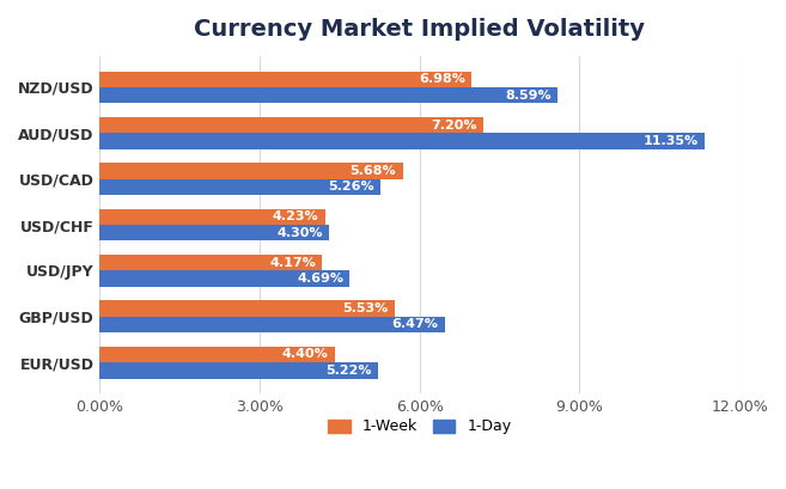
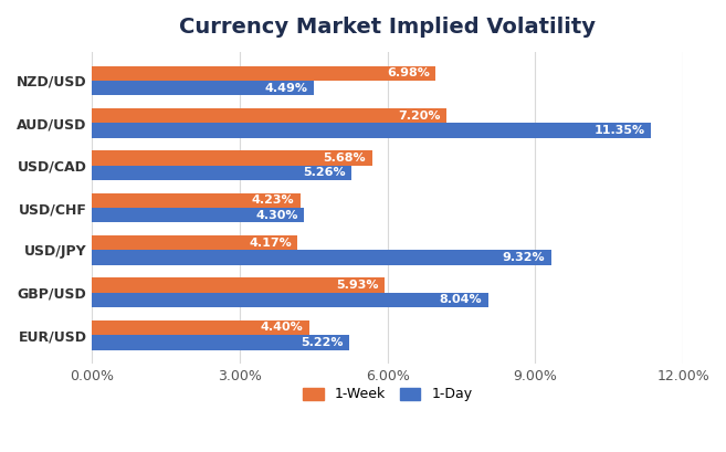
1-Day/NZD/USD: 8.59% -> 4.49%
1-Day/USD/JPY: 4.69% -> 9.32%
1-Week/GBP/USD: 5.53% -> 5.93%
1-Day/GBP/USD: 6.47% -> 8.04%
